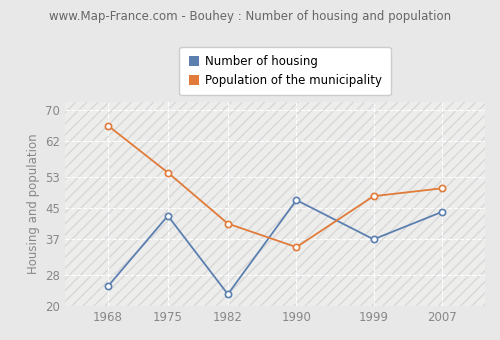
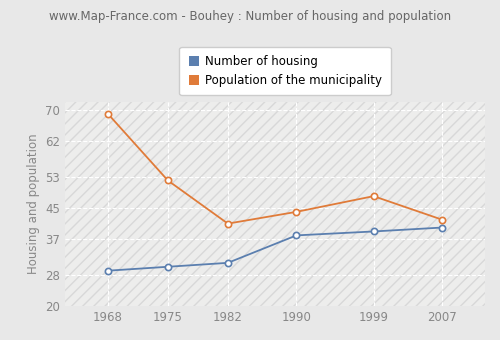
Number of housing/1968: 25 -> 29
Population of the municipality/1968: 66 -> 69
Number of housing/1975: 43 -> 30
Population of the municipality/1975: 54 -> 52
Number of housing/1982: 23 -> 31
Number of housing/1990: 47 -> 38
Population of the municipality/1990: 35 -> 44
Number of housing/1999: 37 -> 39
Number of housing/2007: 44 -> 40
Population of the municipality/2007: 50 -> 42
